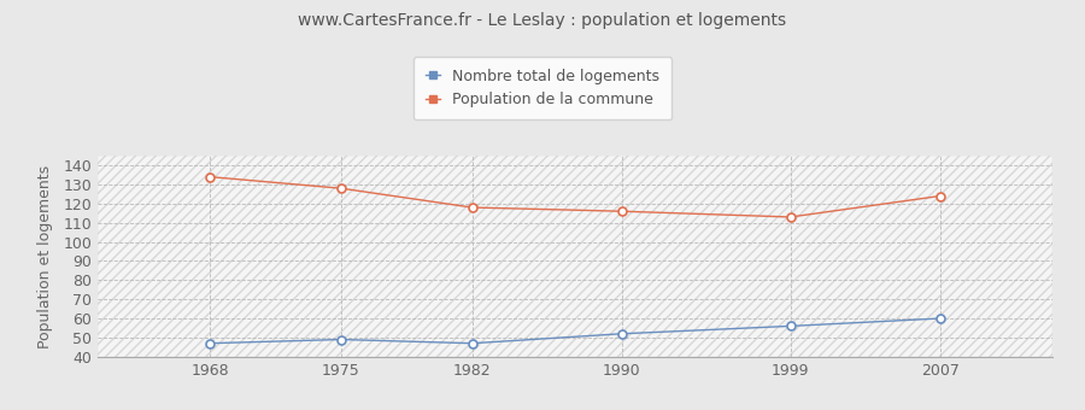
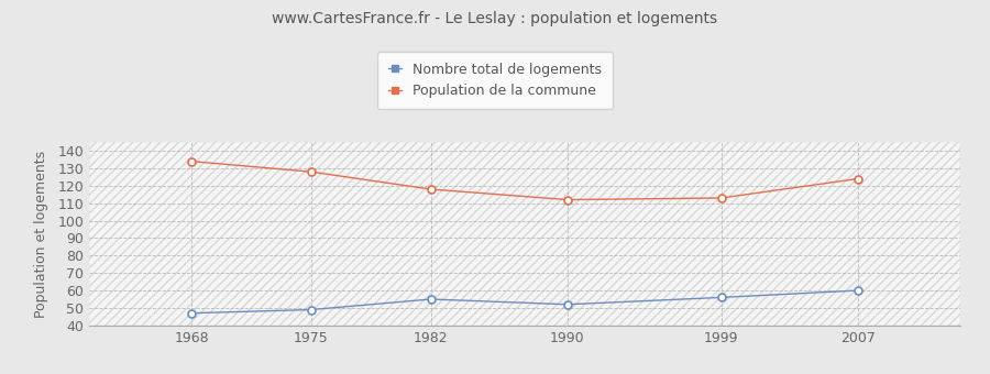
Nombre total de logements/1982: 47 -> 55
Population de la commune/1990: 116 -> 112
